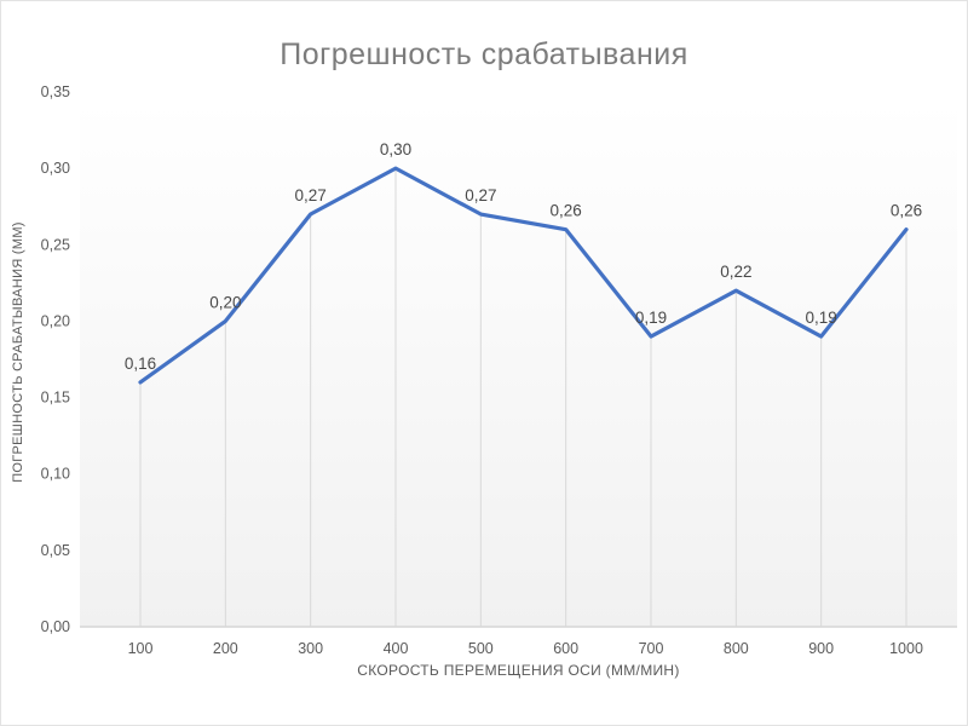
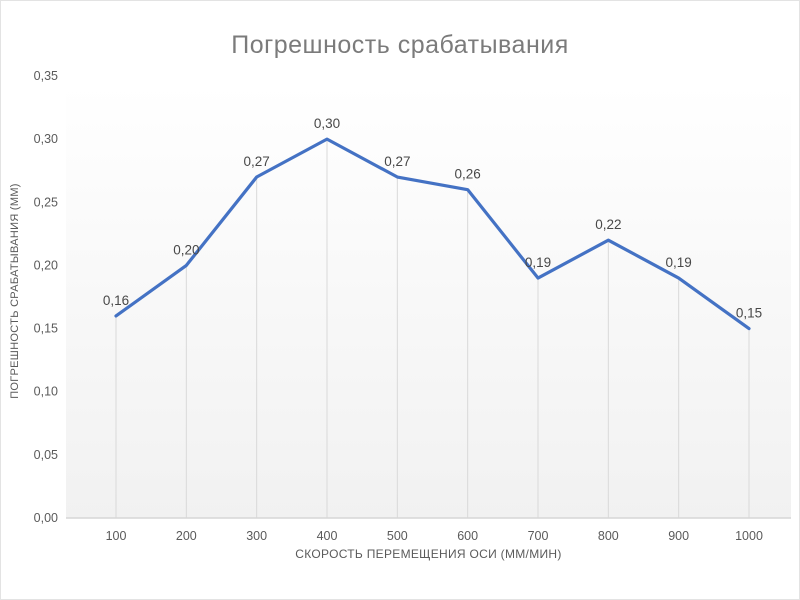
1000: 0,26 -> 0,15
